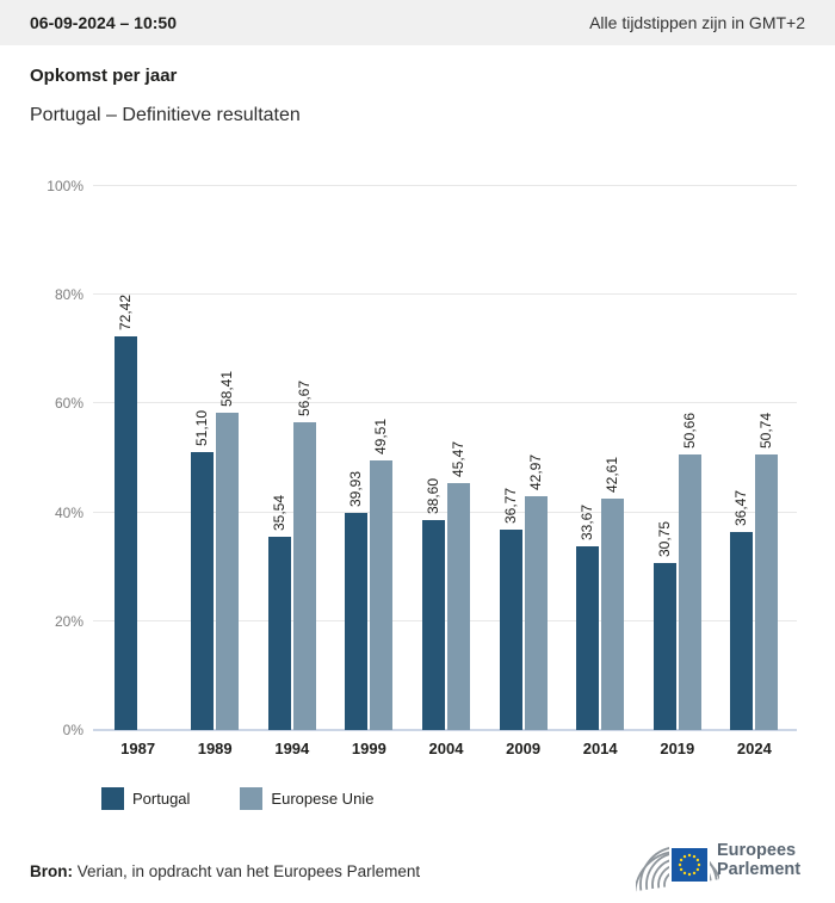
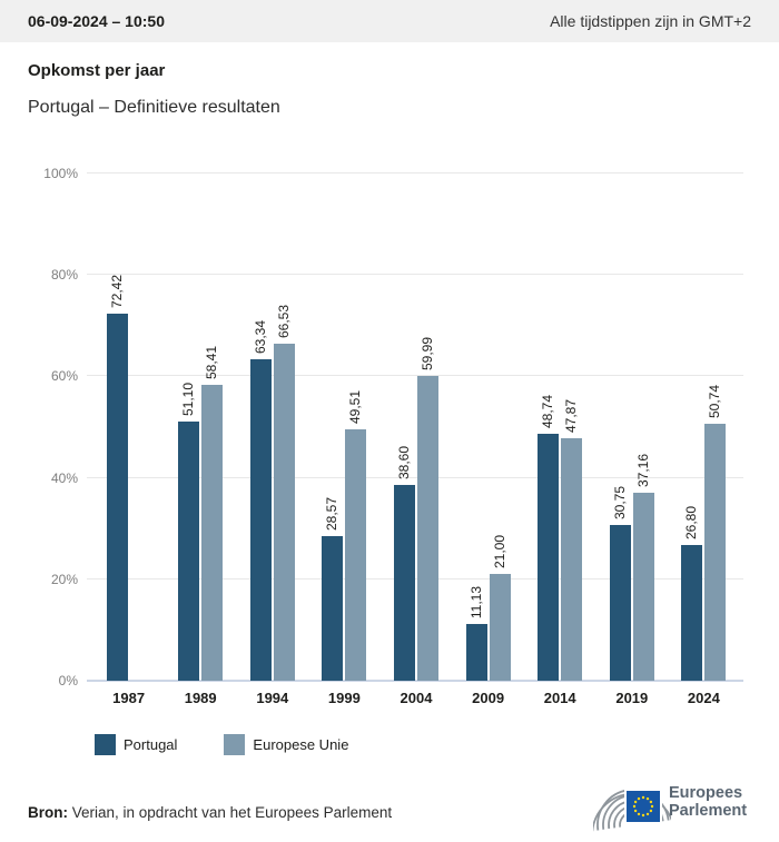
Portugal/1994: 35,54 -> 63,34
Europese Unie/1994: 56,67 -> 66,53
Portugal/1999: 39,93 -> 28,57
Europese Unie/2004: 45,47 -> 59,99
Portugal/2009: 36,77 -> 11,13
Europese Unie/2009: 42,97 -> 21,00
Portugal/2014: 33,67 -> 48,74
Europese Unie/2014: 42,61 -> 47,87
Europese Unie/2019: 50,66 -> 37,16
Portugal/2024: 36,47 -> 26,80
